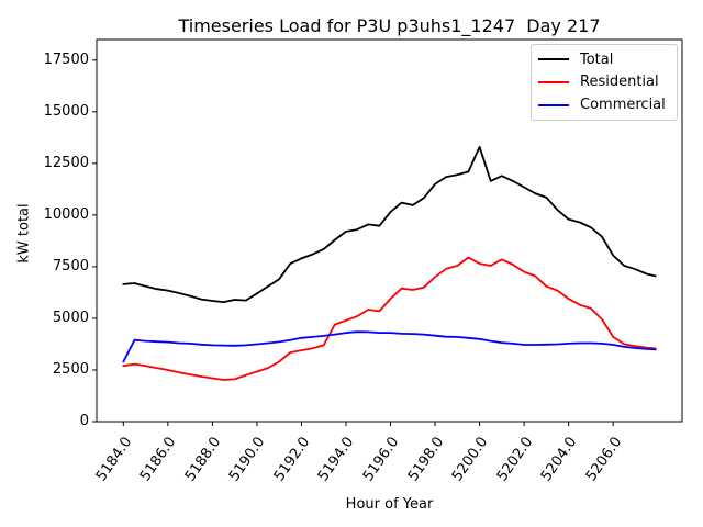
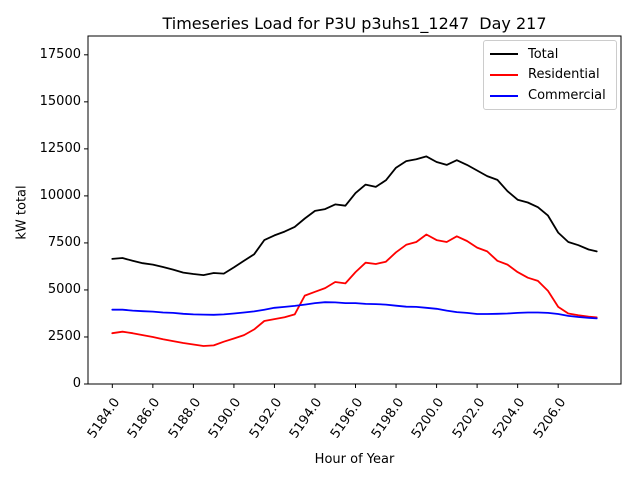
Commercial/5184.0: 2900 -> 4000
Total/5200.0: 13300 -> 11800
